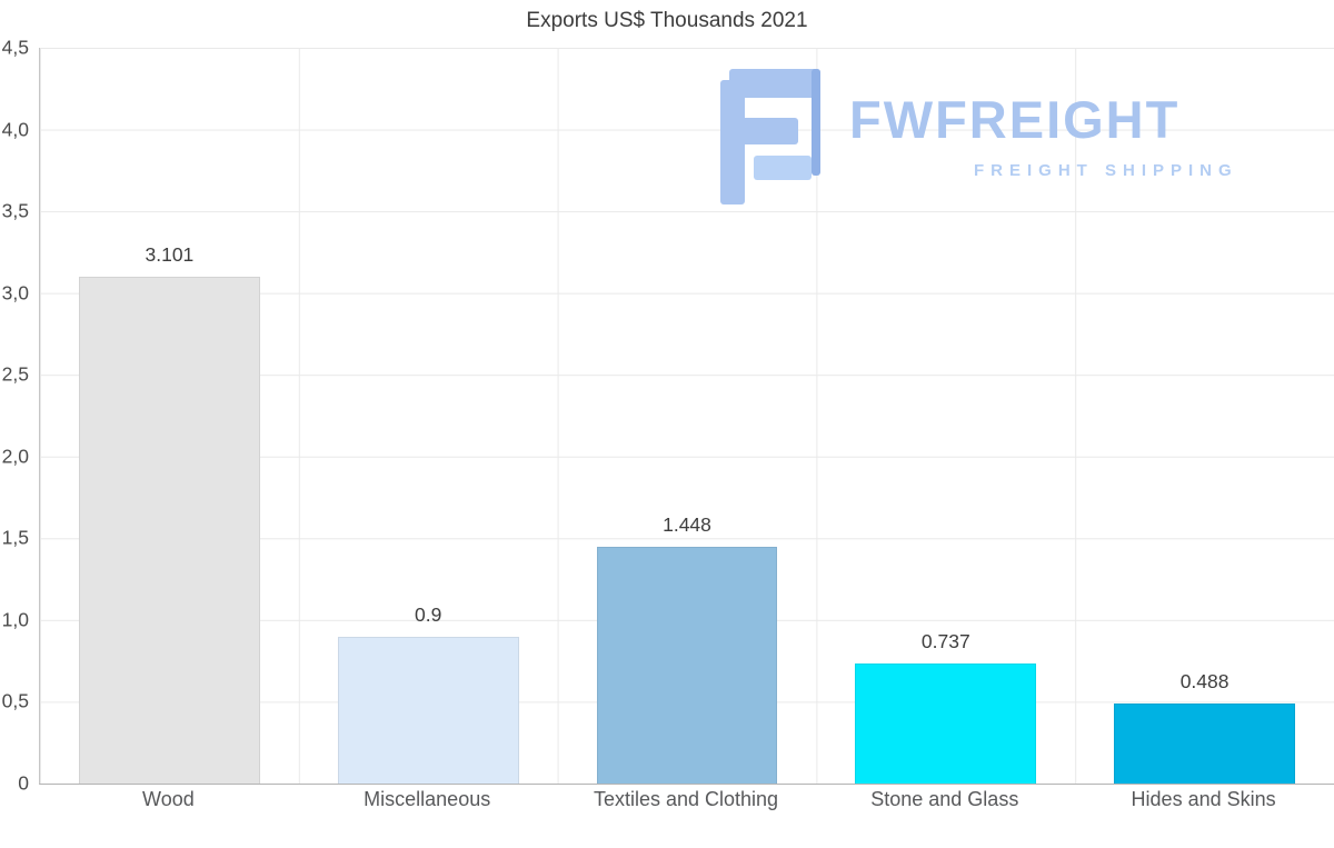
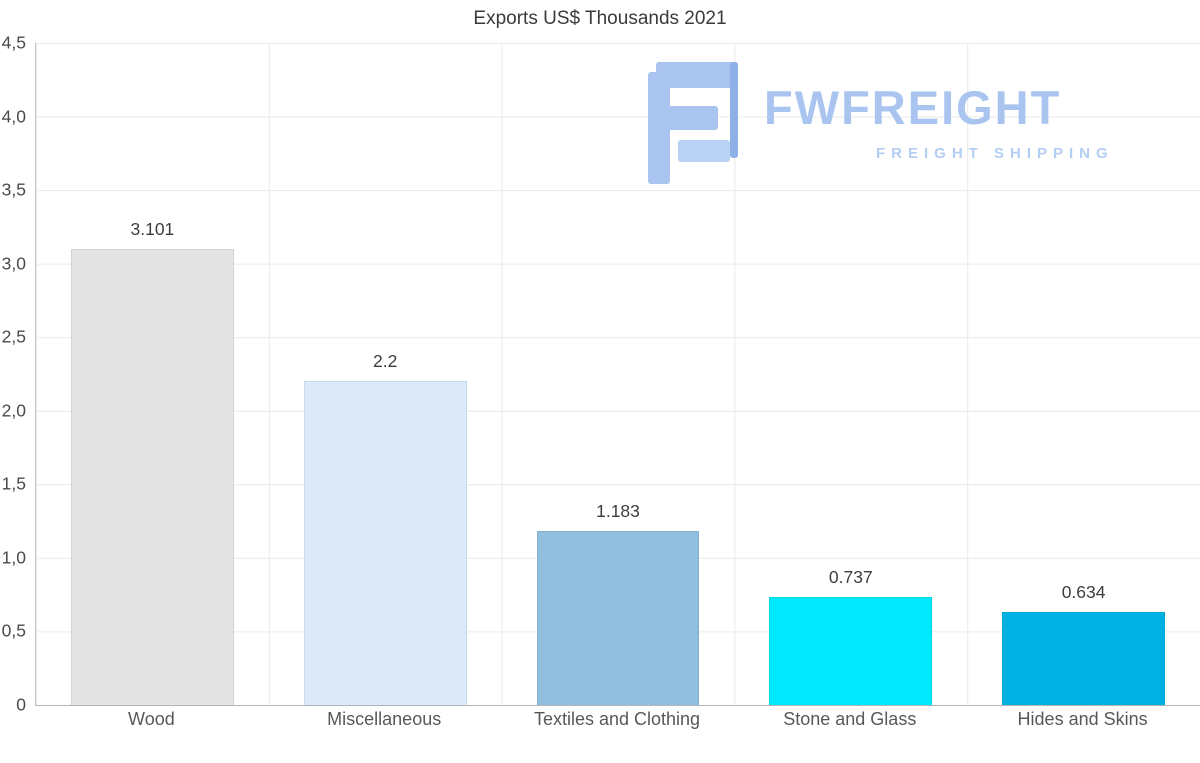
Miscellaneous: 0.9 -> 2.2
Textiles and Clothing: 1.448 -> 1.183
Hides and Skins: 0.488 -> 0.634
